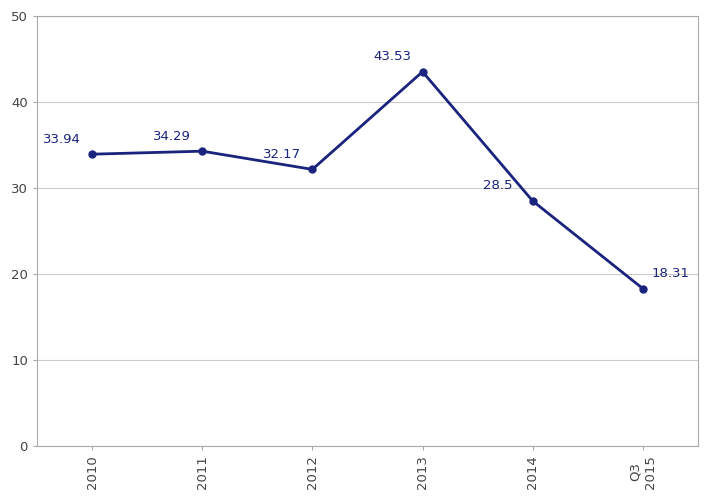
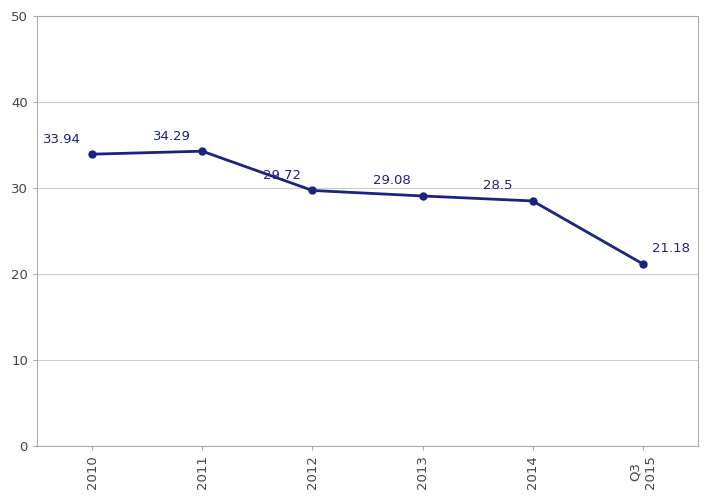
2012: 32.17 -> 29.72
2013: 43.53 -> 29.08
Q3 2015: 18.31 -> 21.18
